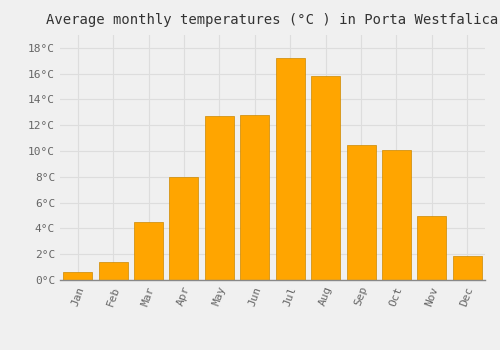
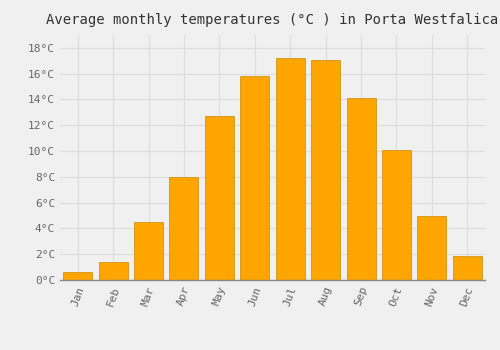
Jun: 12.8°C -> 15.8°C
Aug: 15.8°C -> 17.1°C
Sep: 10.5°C -> 14.1°C
